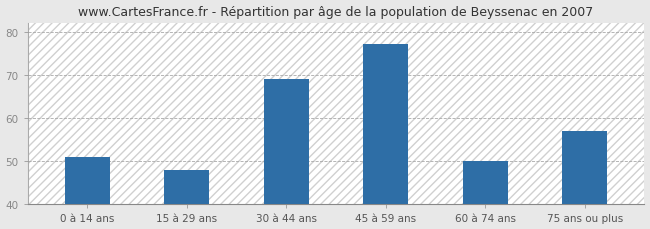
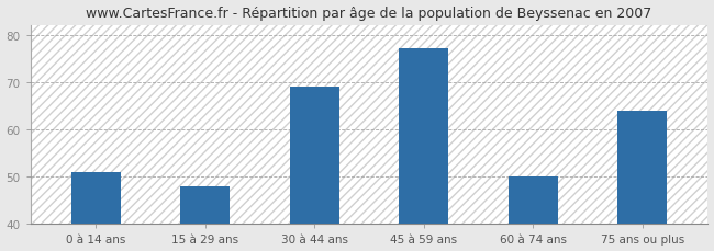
75 ans ou plus: 57 -> 64
